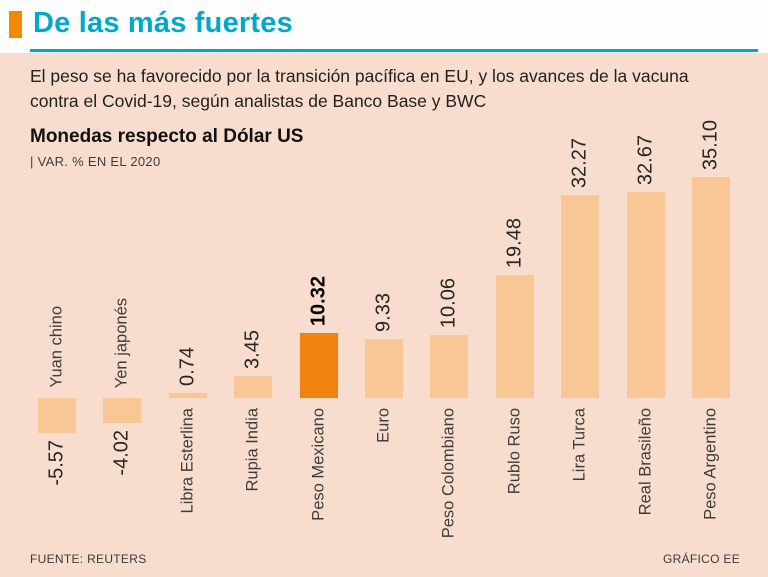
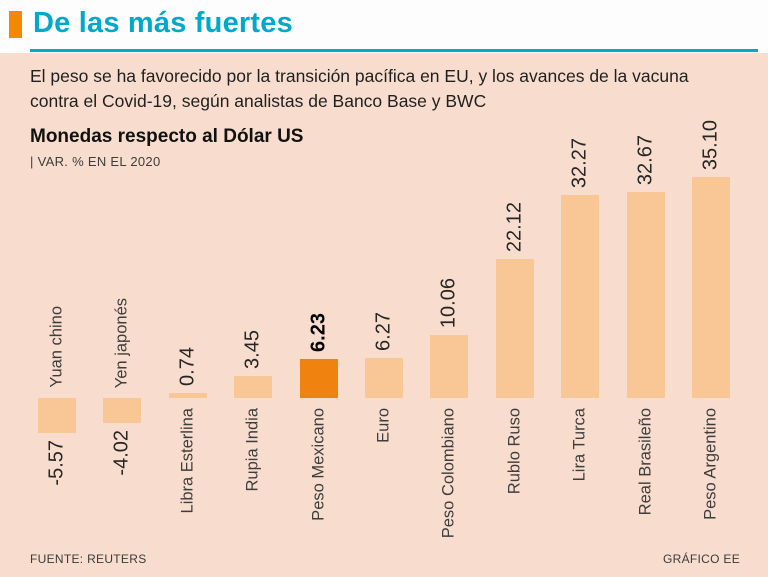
Peso Mexicano: 10.32 -> 6.23
Euro: 9.33 -> 6.27
Rublo Ruso: 19.48 -> 22.12
